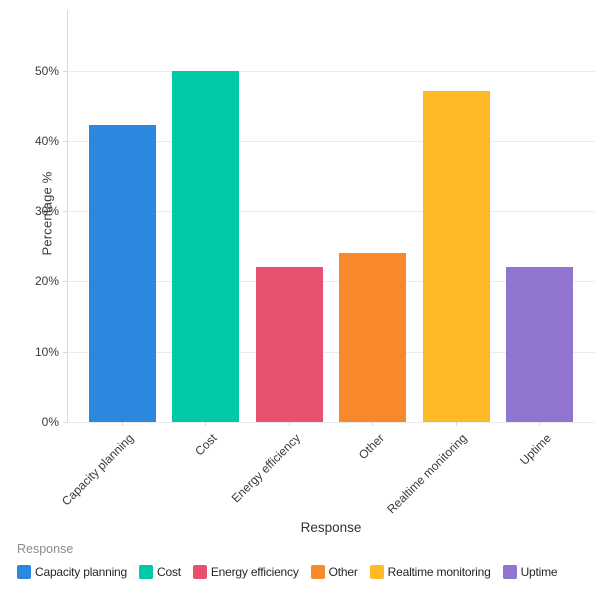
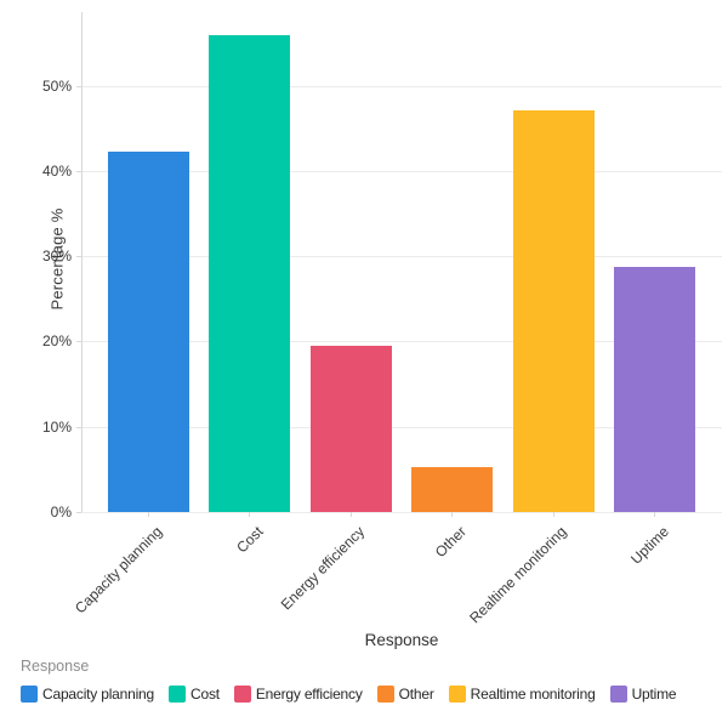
Cost: 50% -> 56%
Energy efficiency: 22% -> 20%
Other: 24% -> 5%
Uptime: 22% -> 29%
